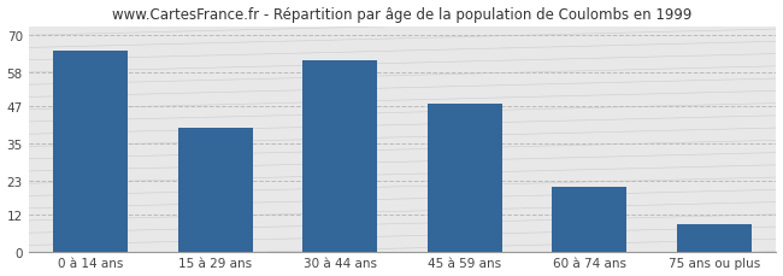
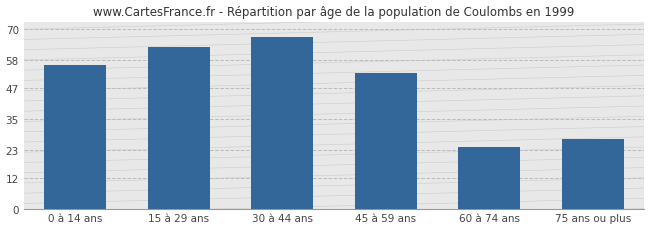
0 à 14 ans: 65 -> 56
15 à 29 ans: 40 -> 63
30 à 44 ans: 62 -> 67
45 à 59 ans: 48 -> 53
60 à 74 ans: 21 -> 24
75 ans ou plus: 9 -> 27
